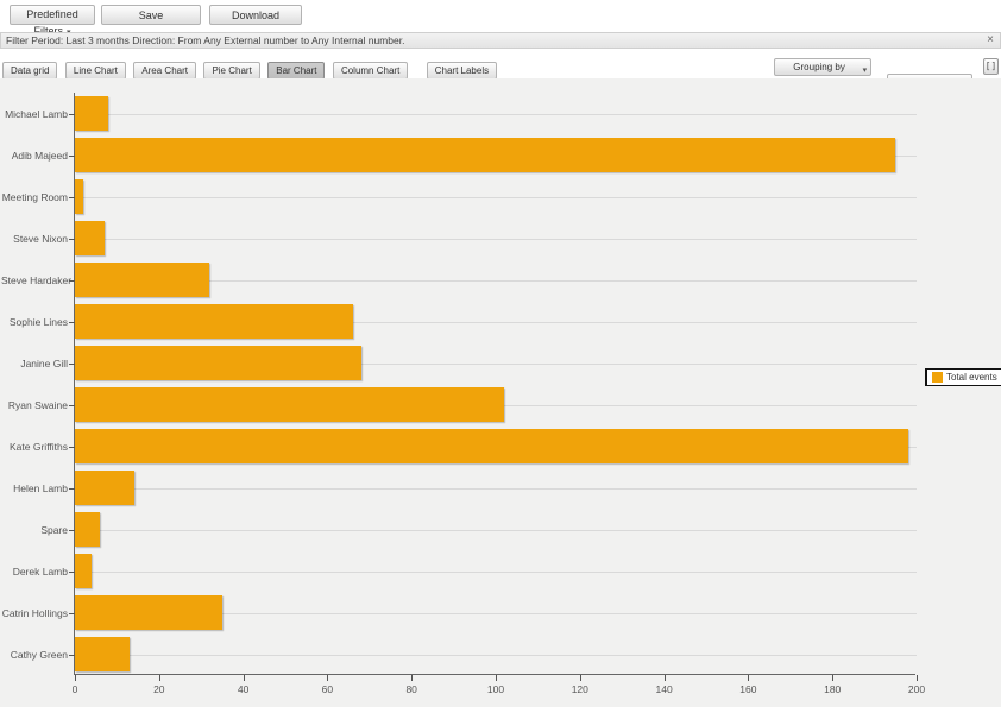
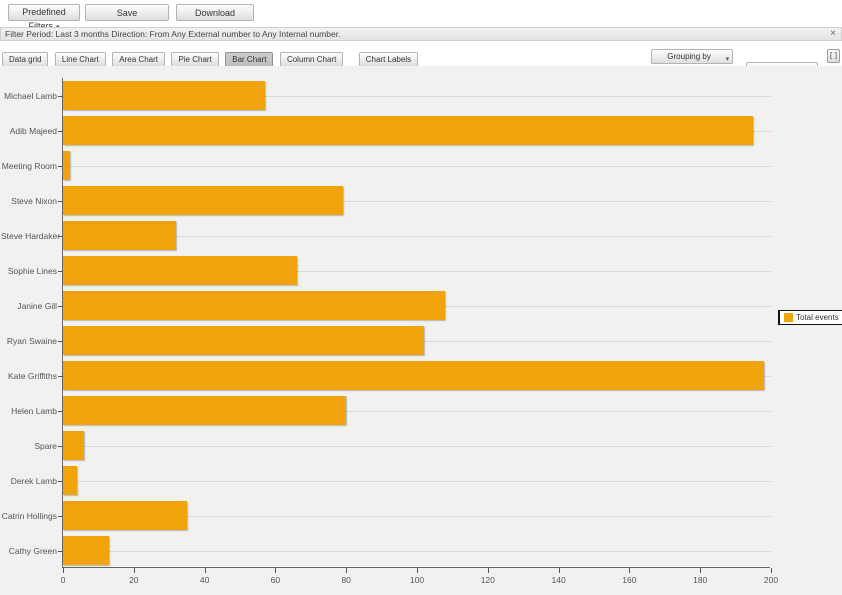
Michael Lamb: 8 -> 57
Steve Nixon: 7 -> 79
Janine Gill: 68 -> 108
Helen Lamb: 14 -> 80
